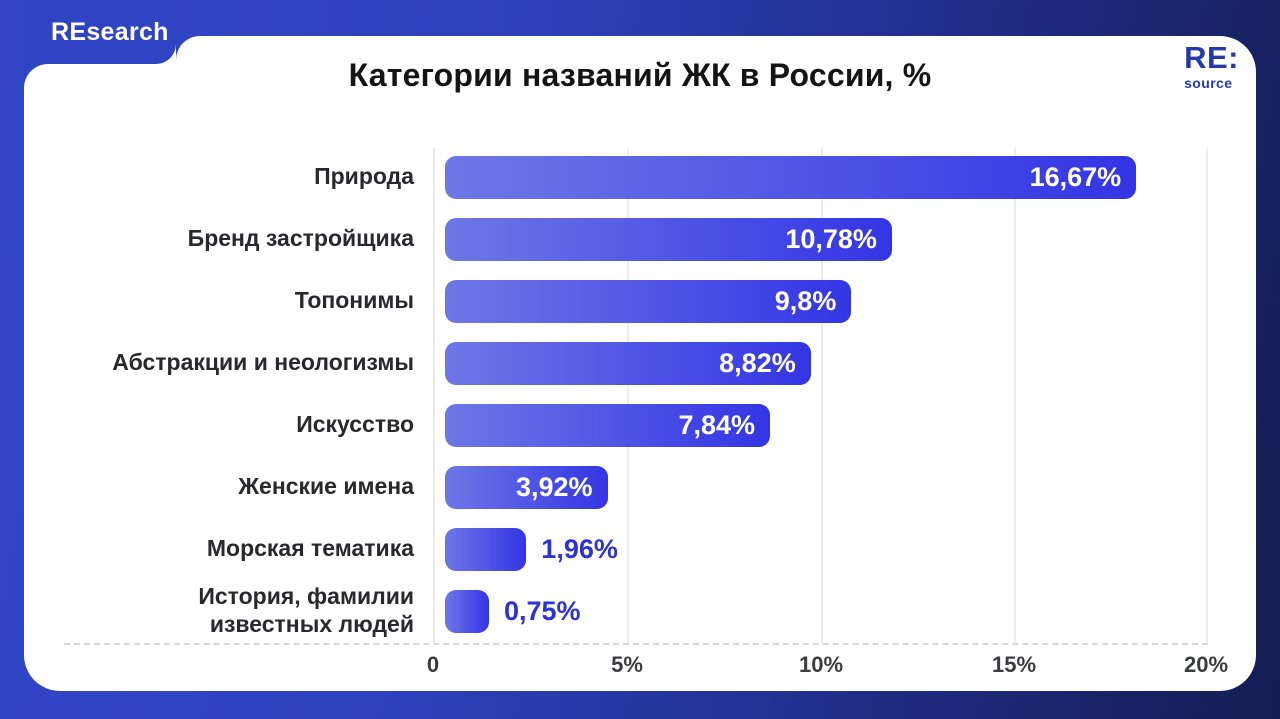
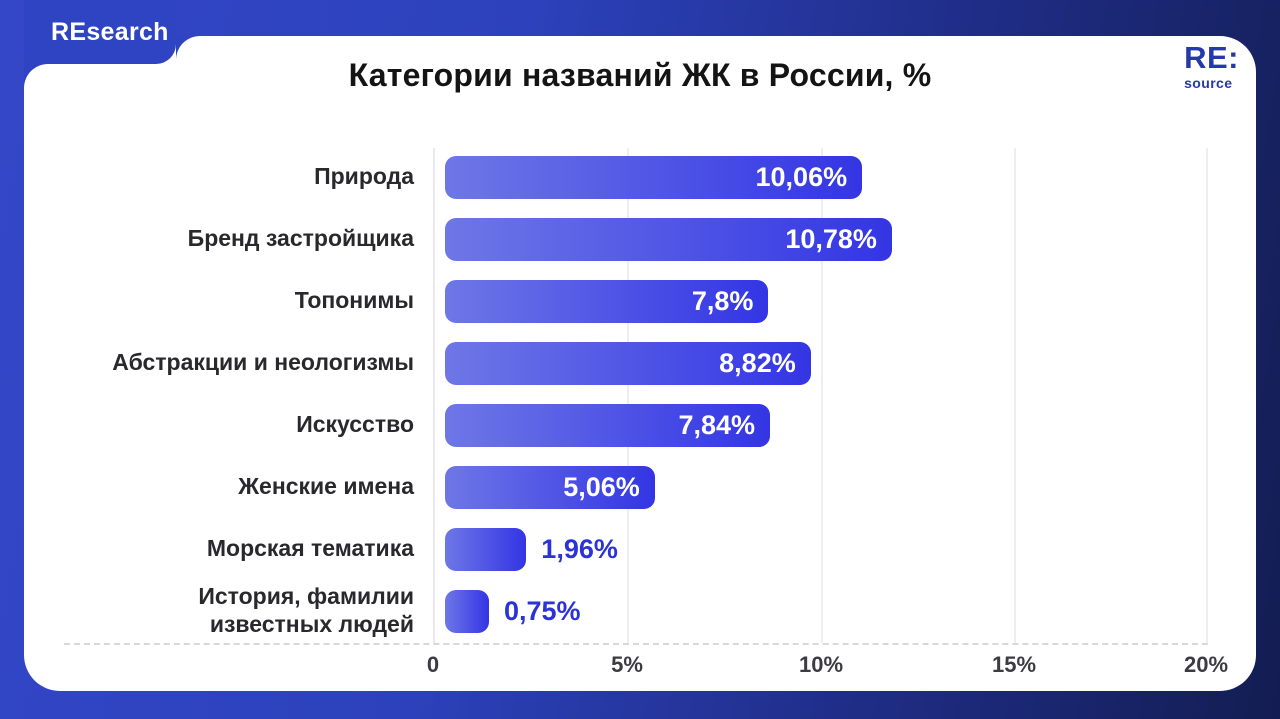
Природа: 16,67% -> 10,06%
Топонимы: 9,8% -> 7,8%
Женские имена: 3,92% -> 5,06%
